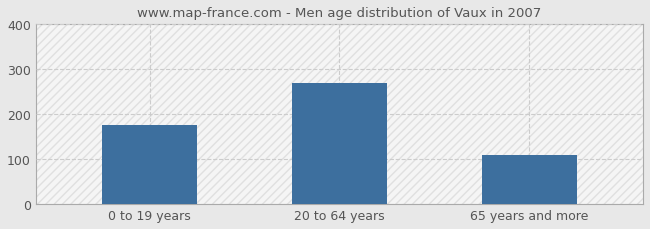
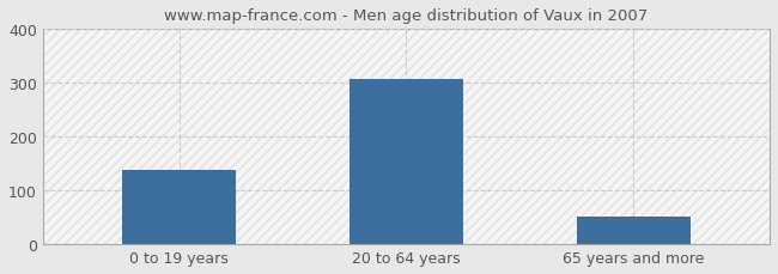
0 to 19 years: 175 -> 139
20 to 64 years: 270 -> 308
65 years and more: 110 -> 52
